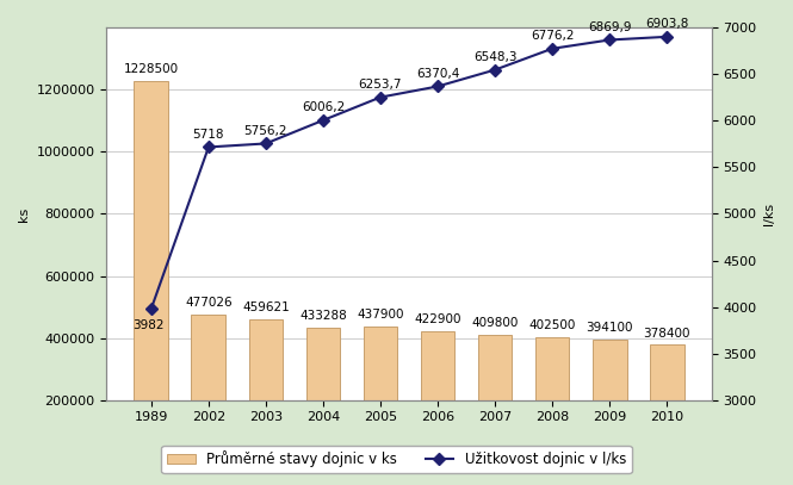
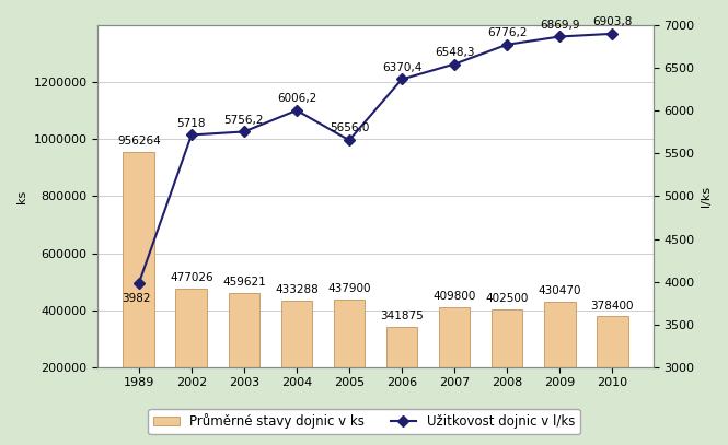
Průměrné stavy dojnic v ks/1989: 1228500 -> 956264
Užitkovost dojnic v l/ks/2005: 6253,7 -> 5656,0
Průměrné stavy dojnic v ks/2006: 422900 -> 341875
Průměrné stavy dojnic v ks/2009: 394100 -> 430470
